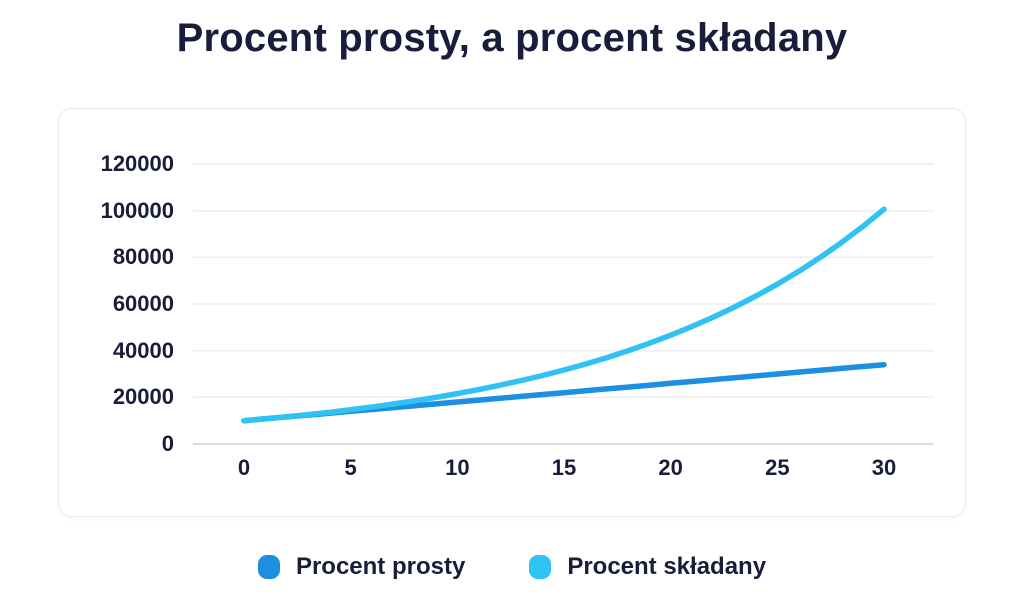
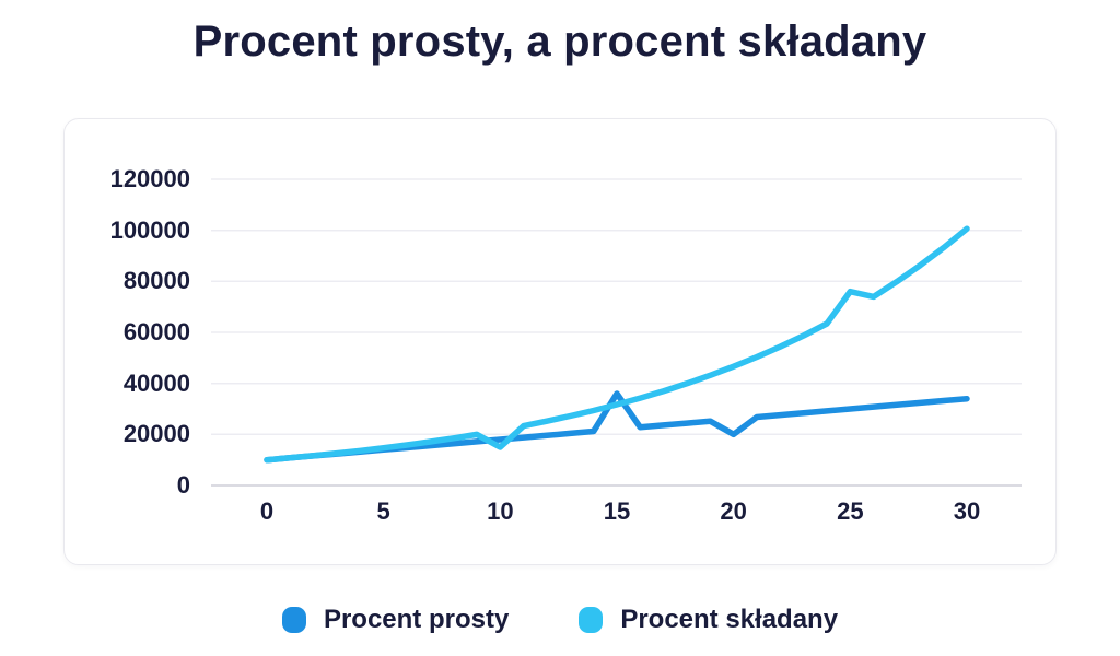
Procent składany/10: 22000 -> 15000
Procent prosty/15: 22000 -> 36000
Procent prosty/20: 26000 -> 20000
Procent składany/25: 68000 -> 76000
